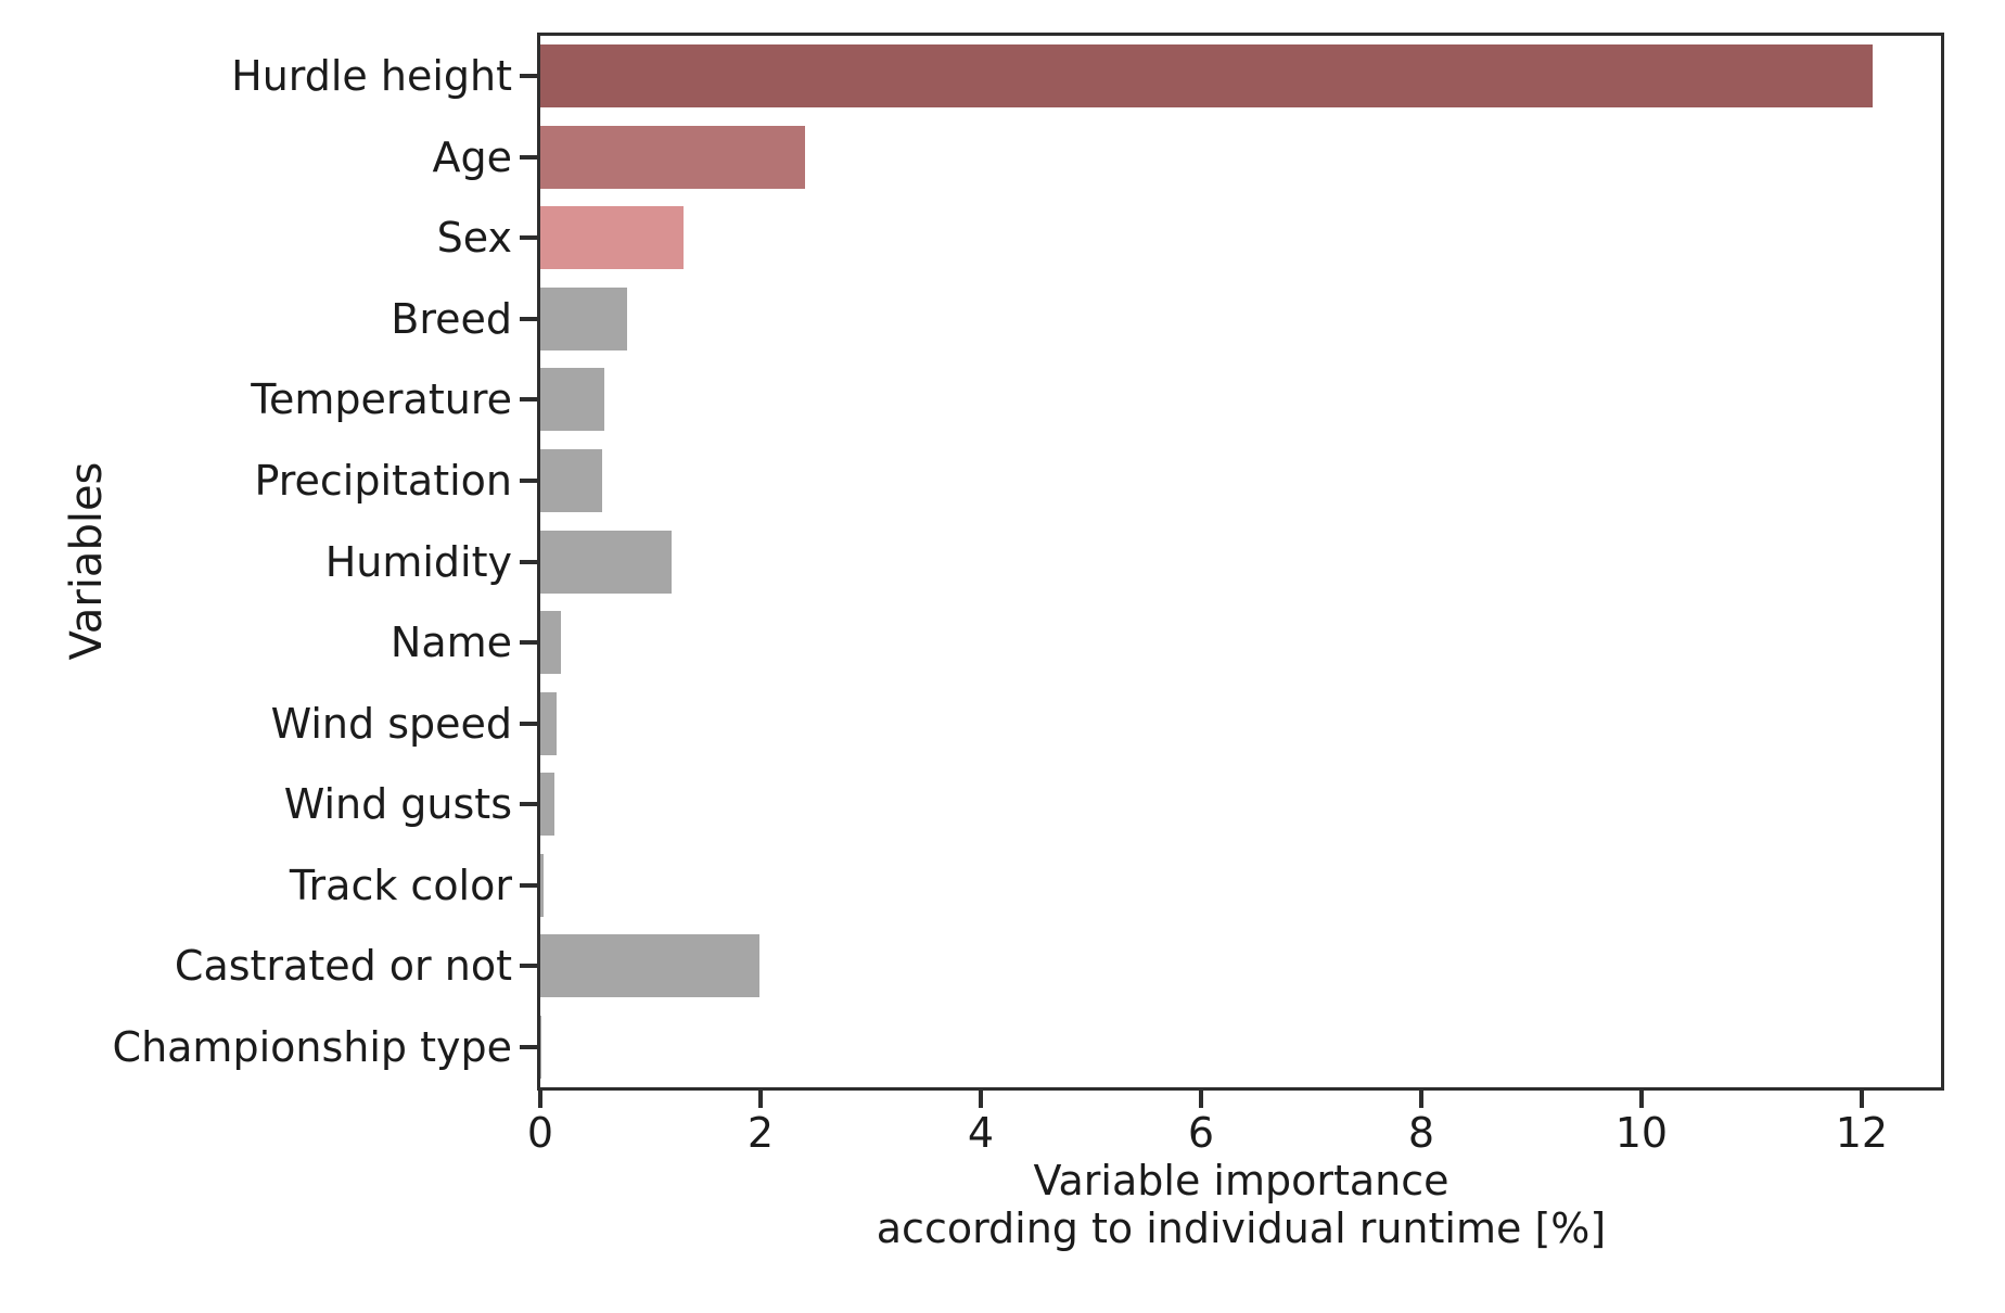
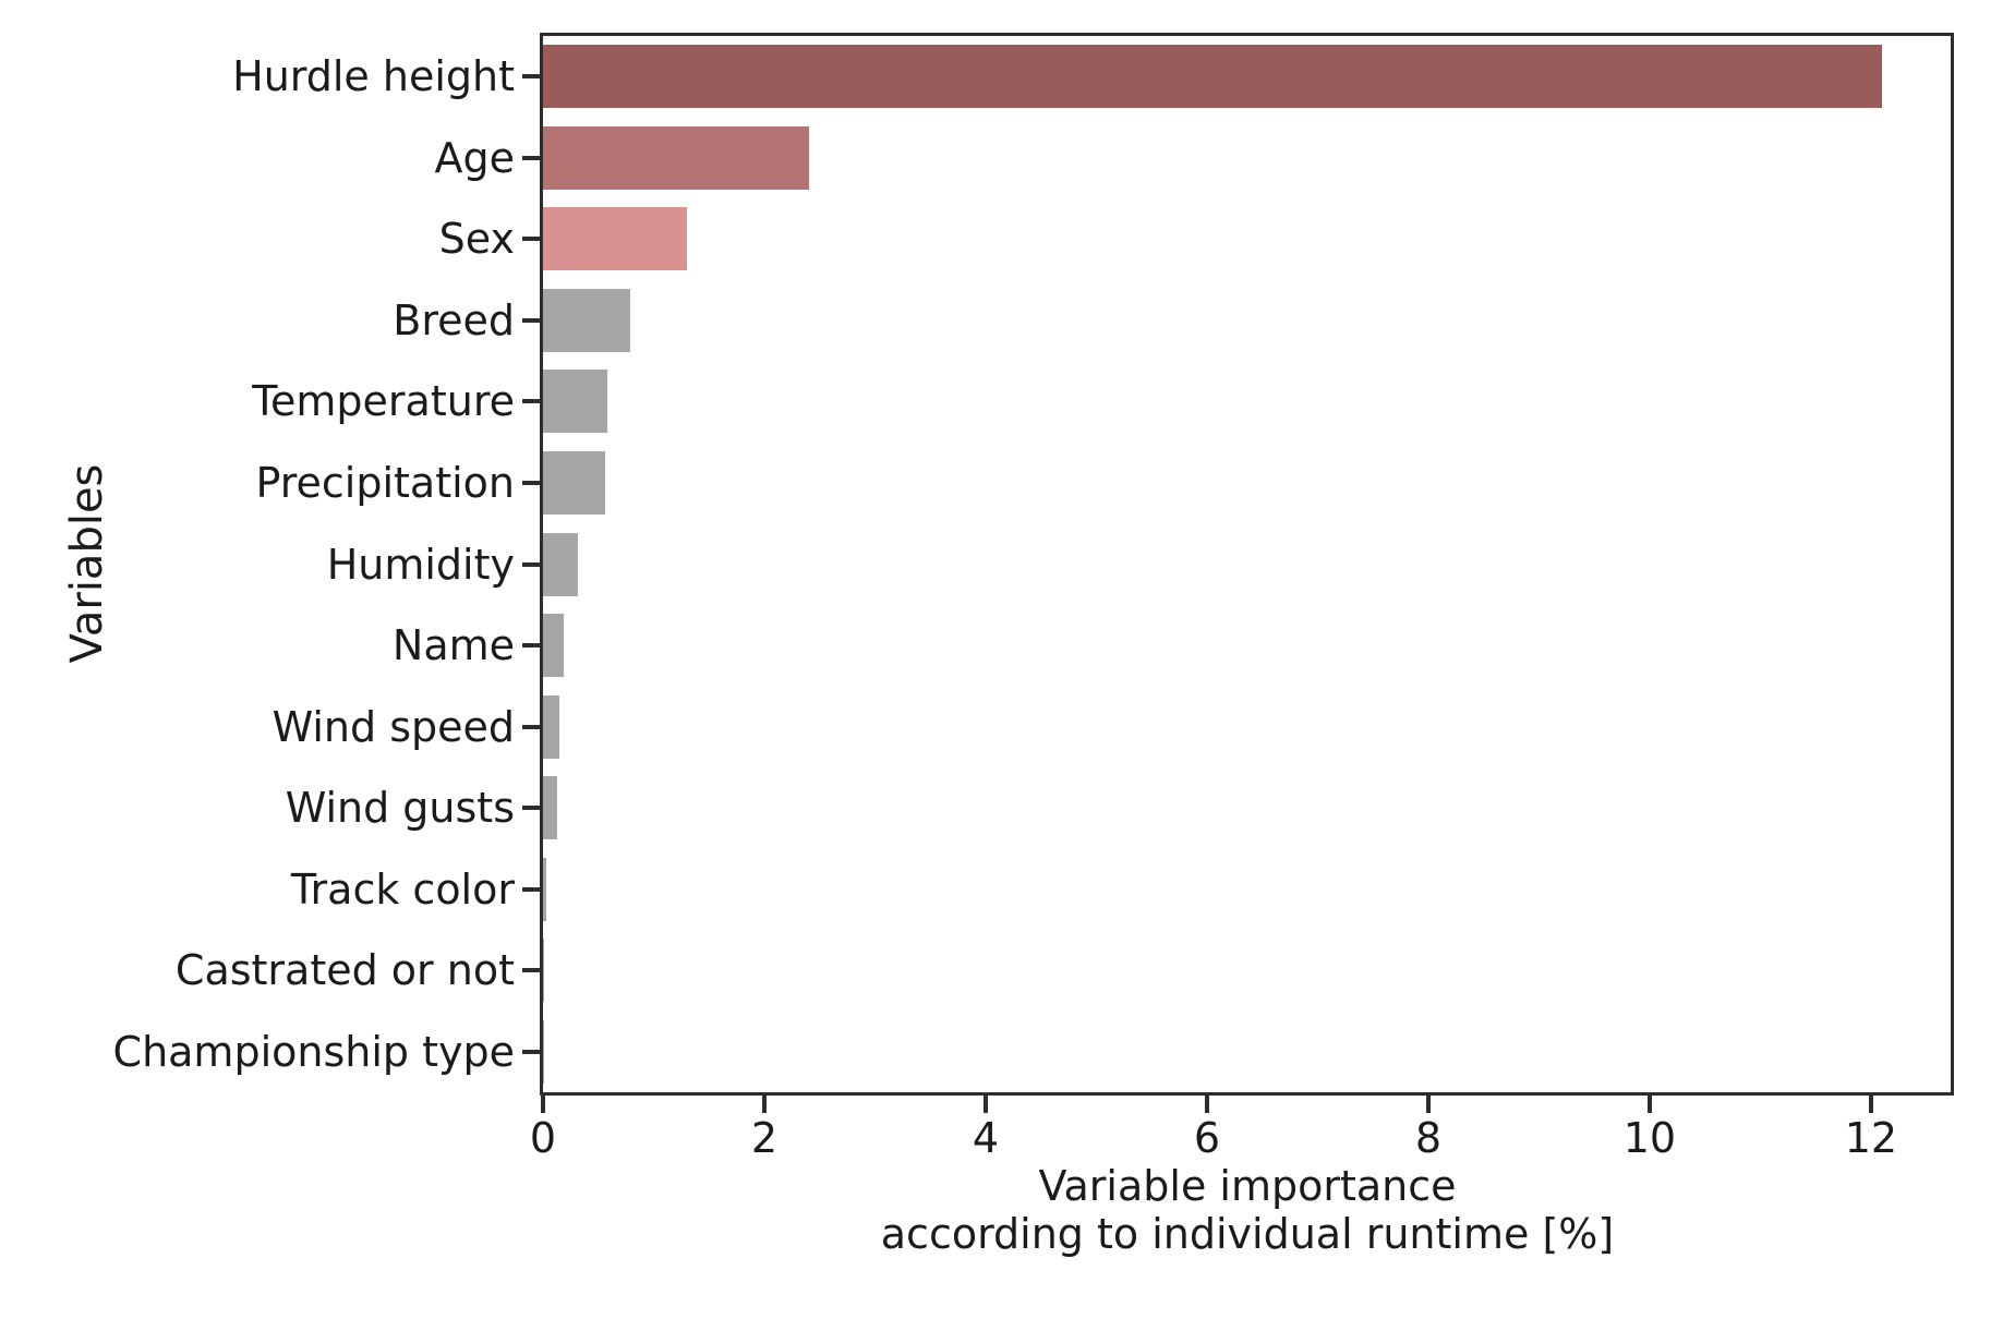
Humidity: 1.19 -> 0.32
Castrated or not: 1.99 -> 0.01
